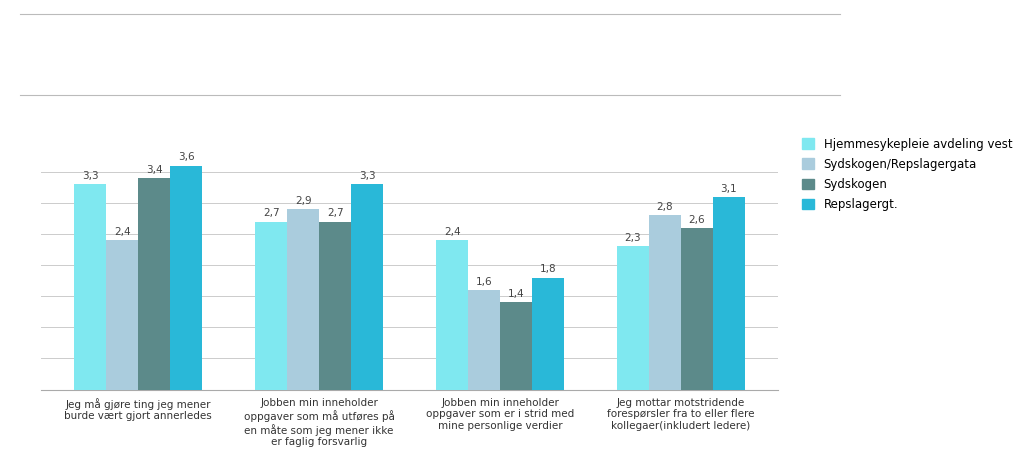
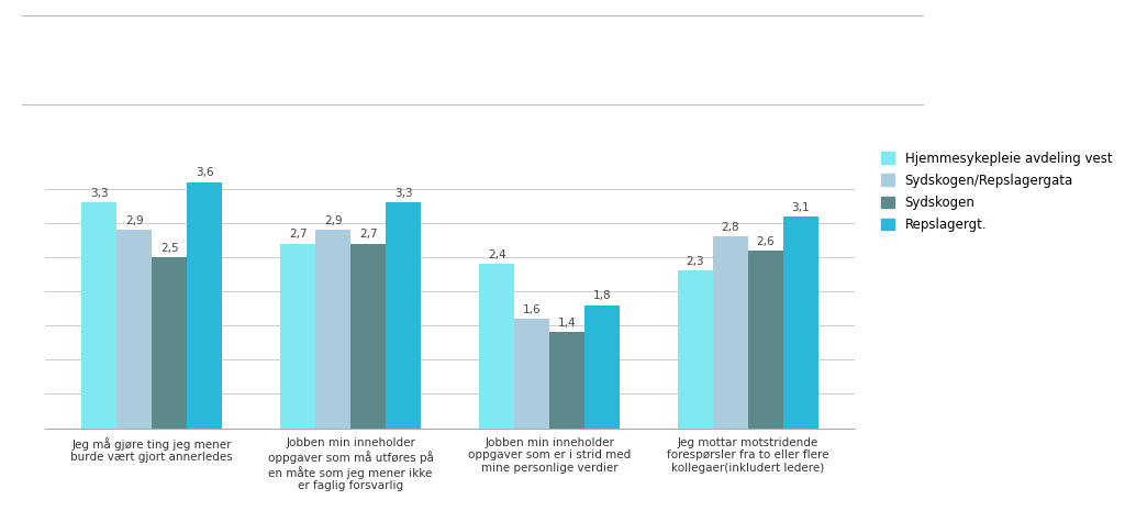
Sydskogen/Repslagergata/Jeg må gjøre ting jeg mener burde vært gjort annerledes: 2,4 -> 2,9
Sydskogen/Jeg må gjøre ting jeg mener burde vært gjort annerledes: 3,4 -> 2,5
